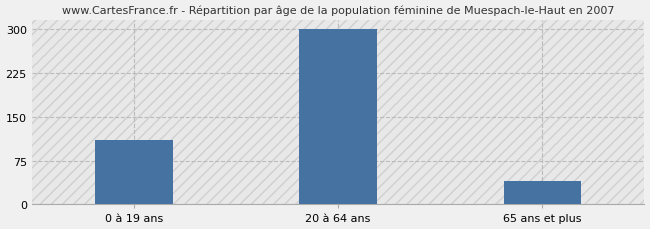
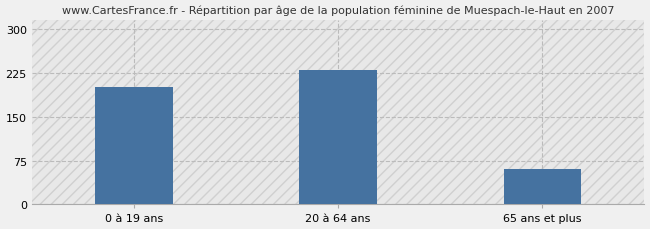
0 à 19 ans: 110 -> 200
20 à 64 ans: 300 -> 230
65 ans et plus: 40 -> 60
